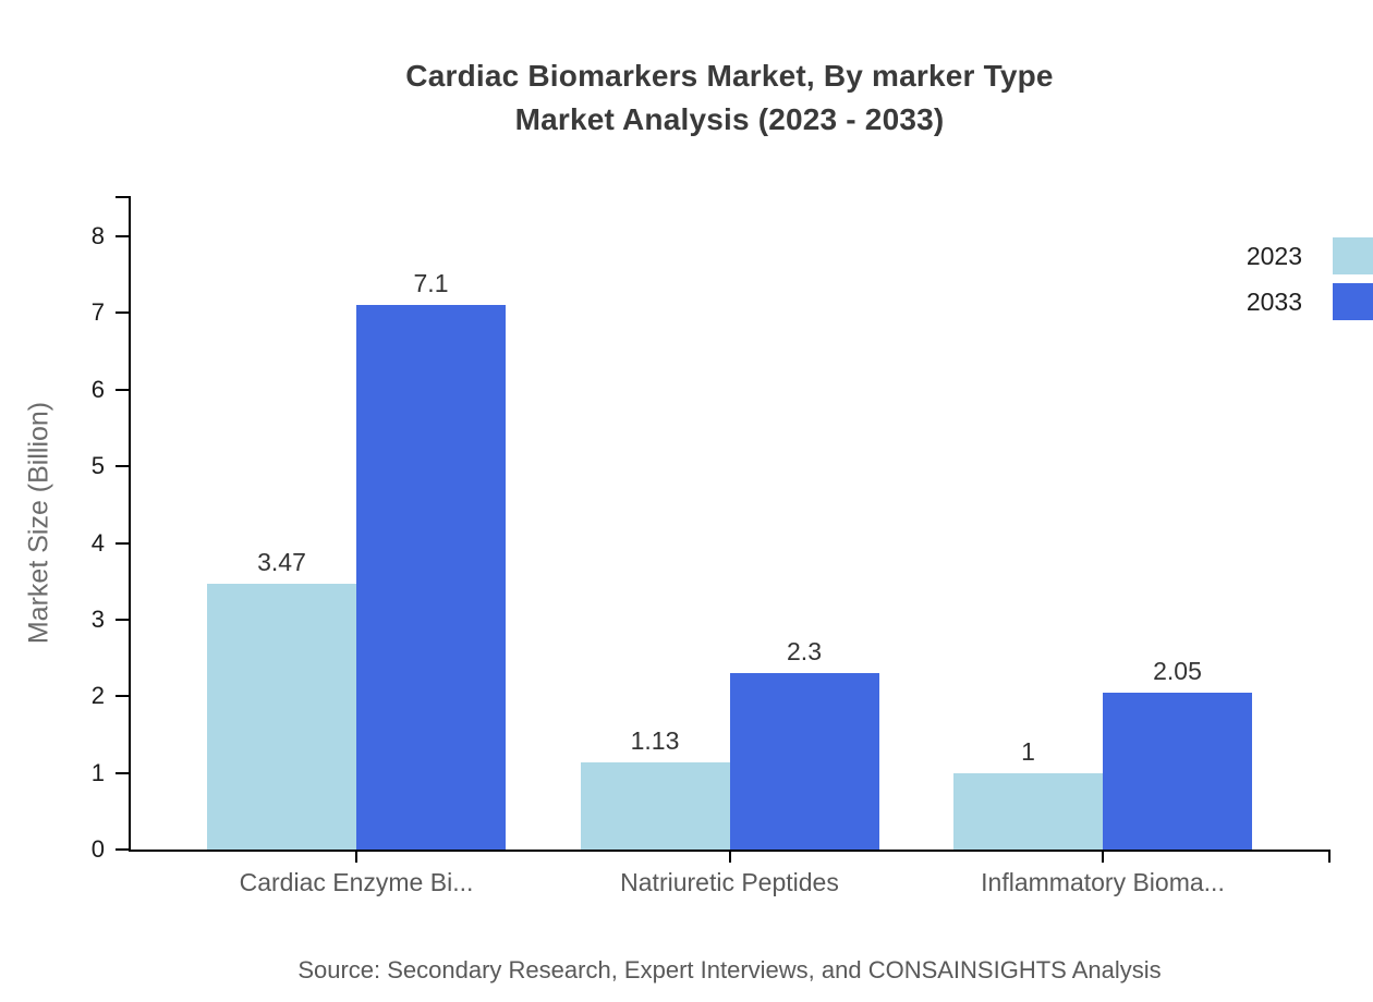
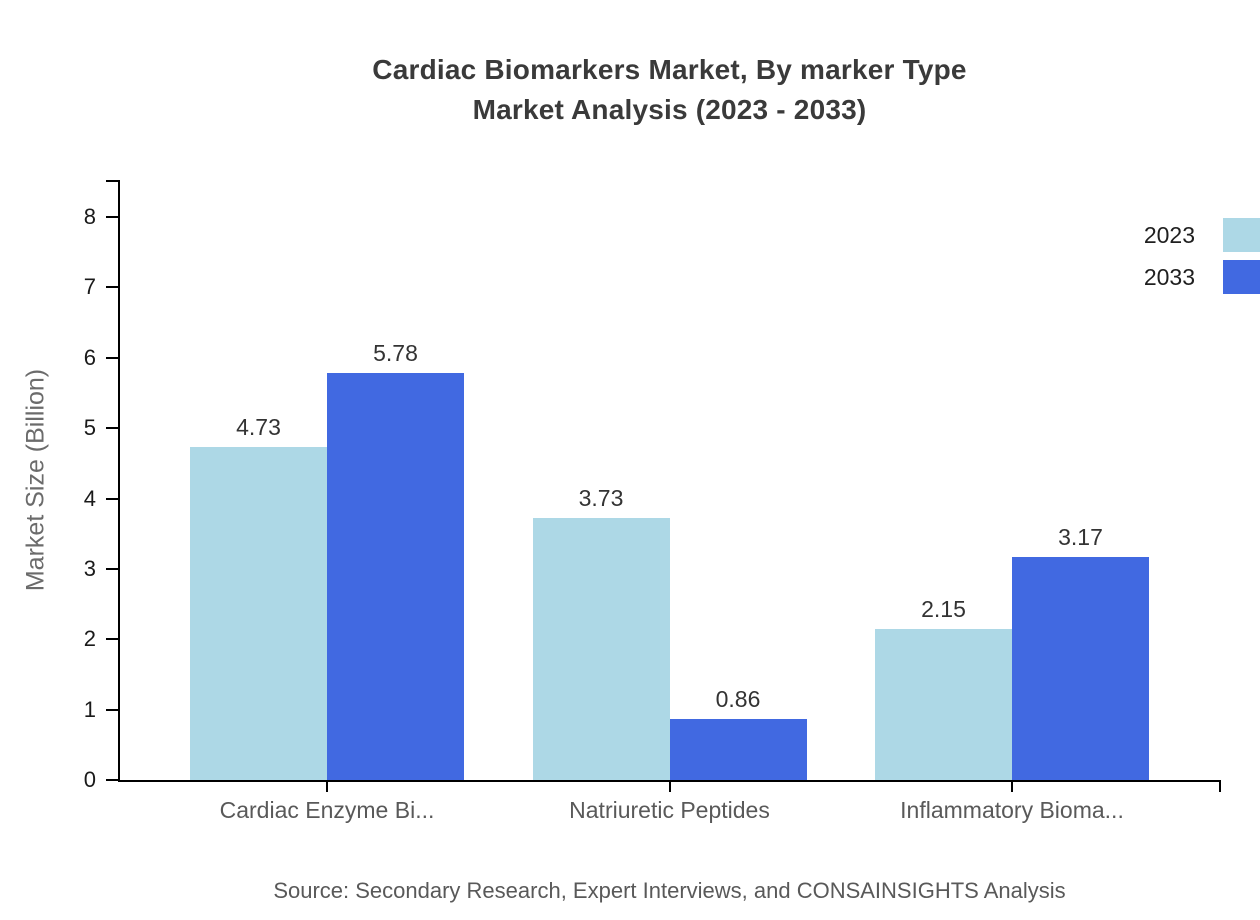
2023/Cardiac Enzyme Bi...: 3.47 -> 4.73
2033/Cardiac Enzyme Bi...: 7.1 -> 5.78
2023/Natriuretic Peptides: 1.13 -> 3.73
2033/Natriuretic Peptides: 2.3 -> 0.86
2023/Inflammatory Bioma...: 1 -> 2.15
2033/Inflammatory Bioma...: 2.05 -> 3.17
